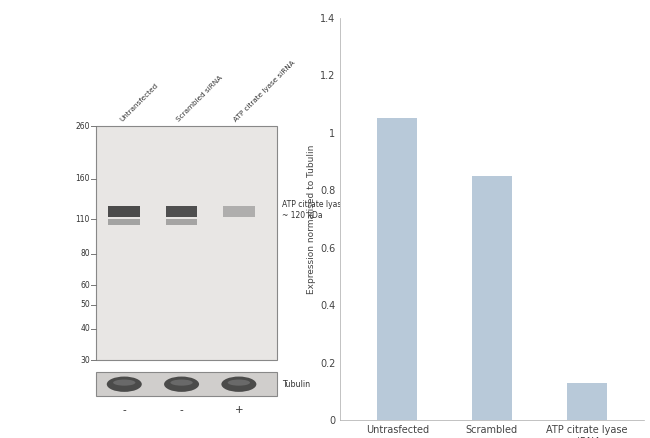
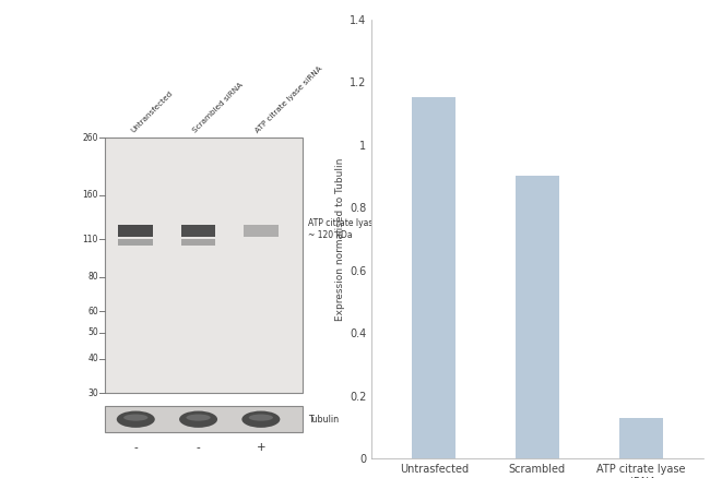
Untrasfected: 1.05 -> 1.15
Scrambled: 0.85 -> 0.90
